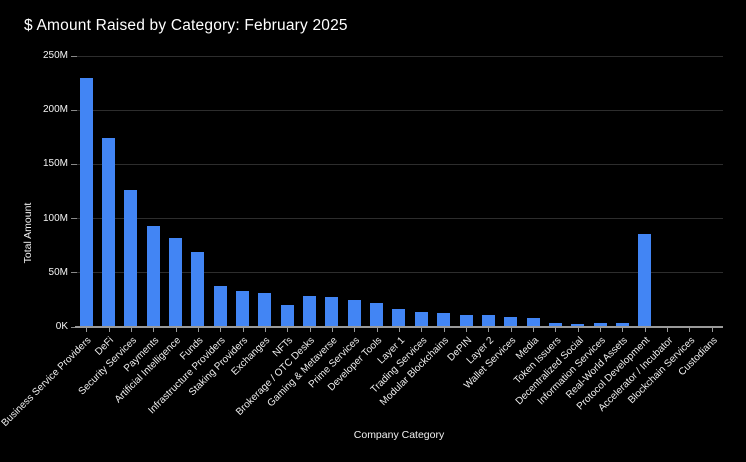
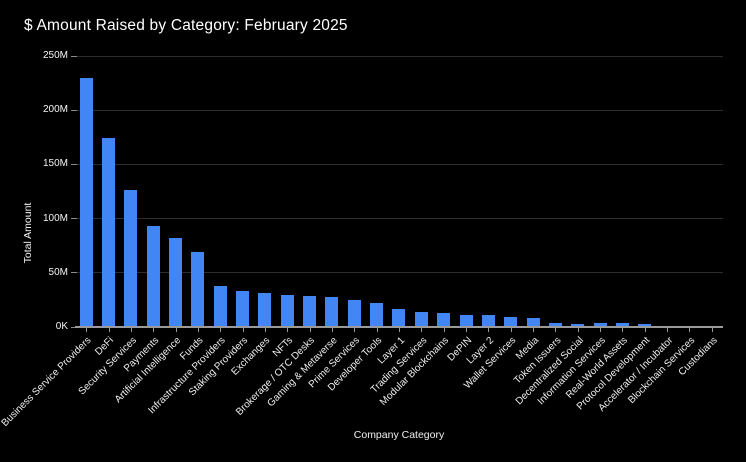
NFTs: 20M -> 30M
Protocol Development: 86M -> 2M
